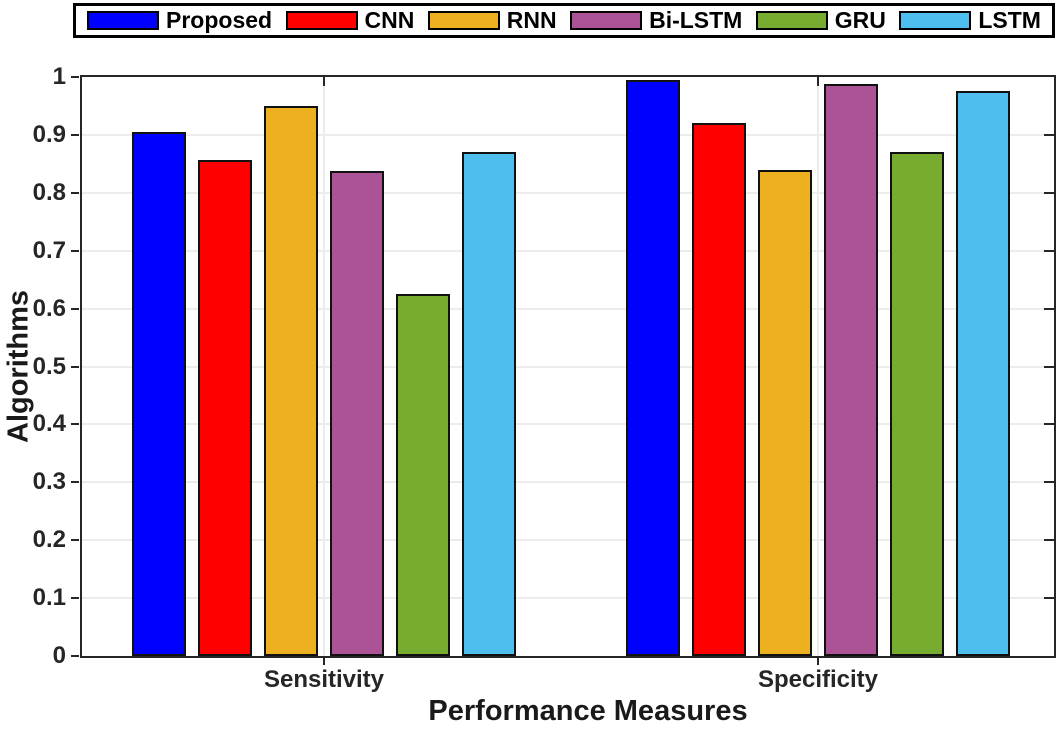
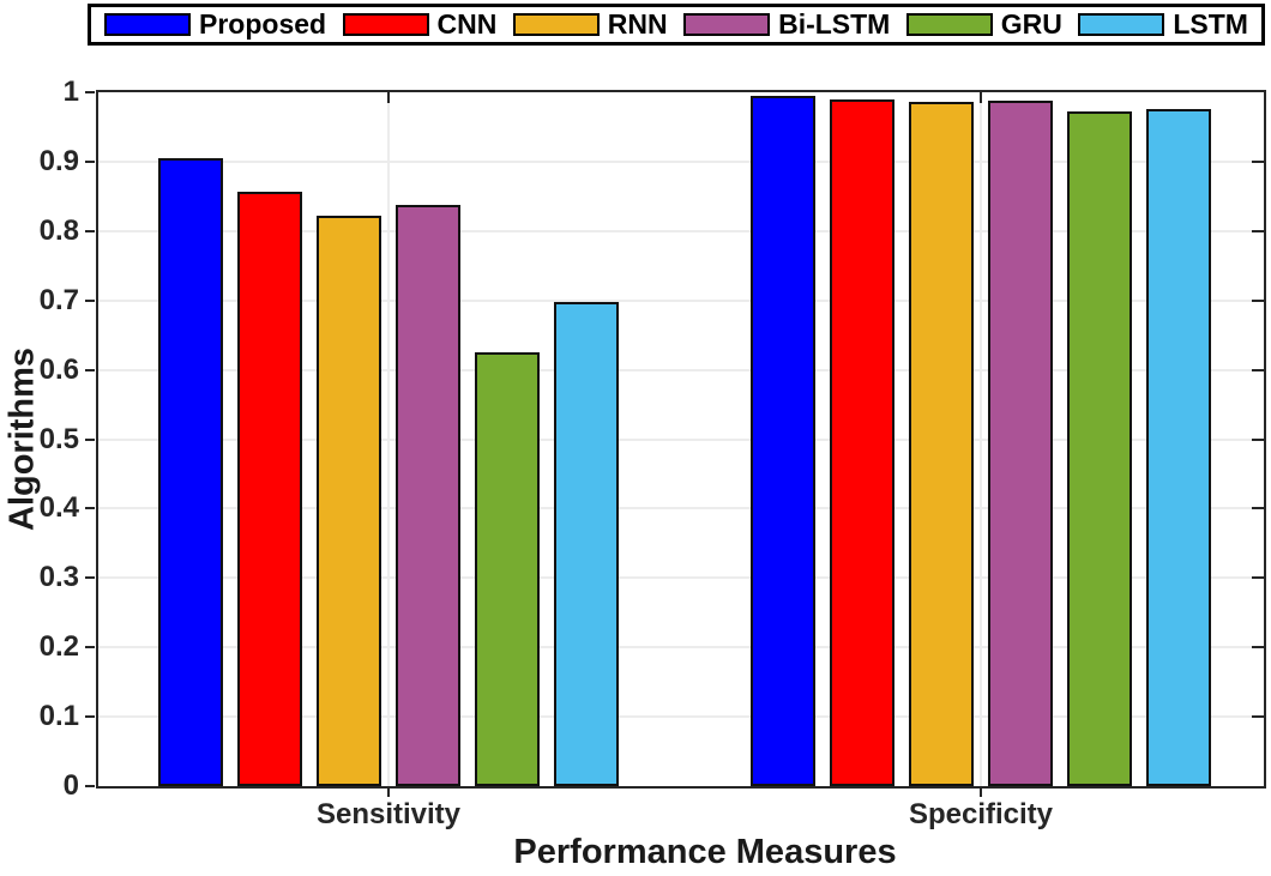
RNN/Sensitivity: 0.95 -> 0.82
LSTM/Sensitivity: 0.87 -> 0.70
CNN/Specificity: 0.92 -> 0.99
RNN/Specificity: 0.84 -> 0.99
GRU/Specificity: 0.87 -> 0.97
